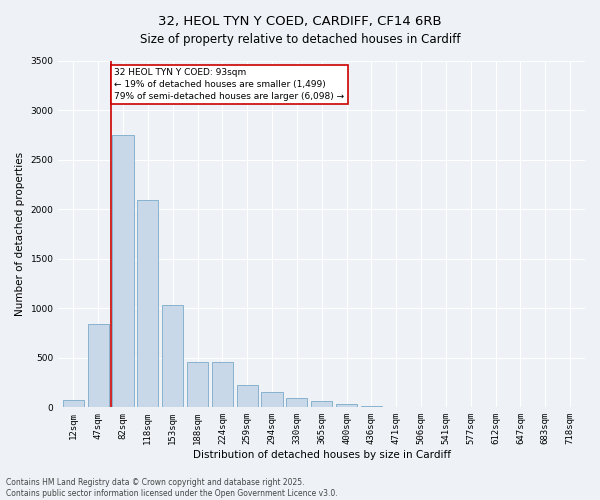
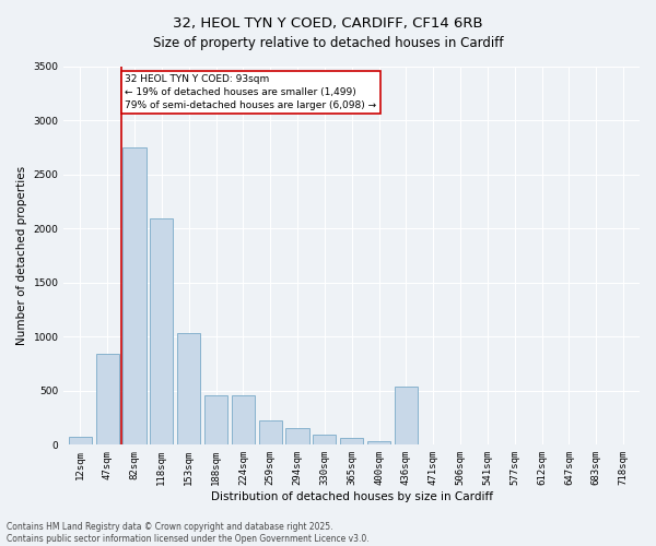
436sqm: 20 -> 540
